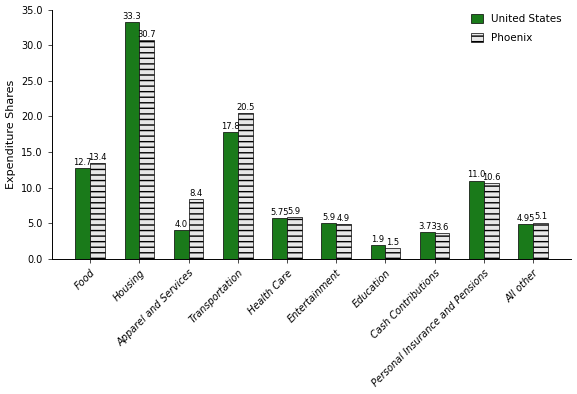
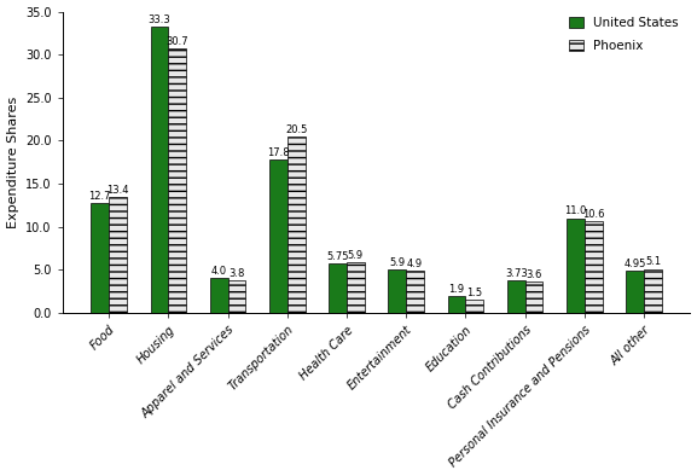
Phoenix/Apparel and Services: 8.4 -> 3.8
